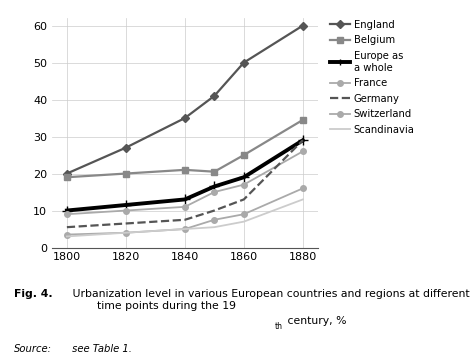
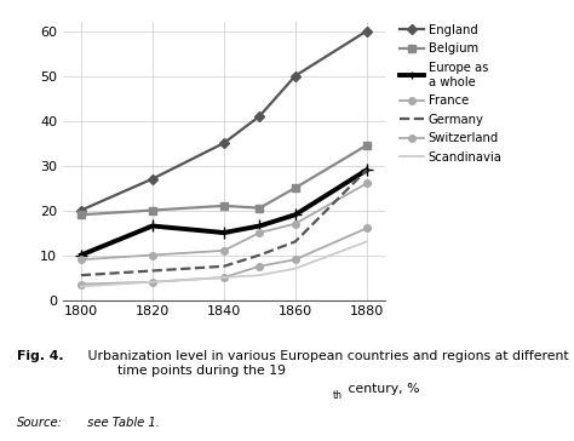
Europe as a whole/1820: 11.5 -> 16.5
Europe as a whole/1840: 13.0 -> 15.0
